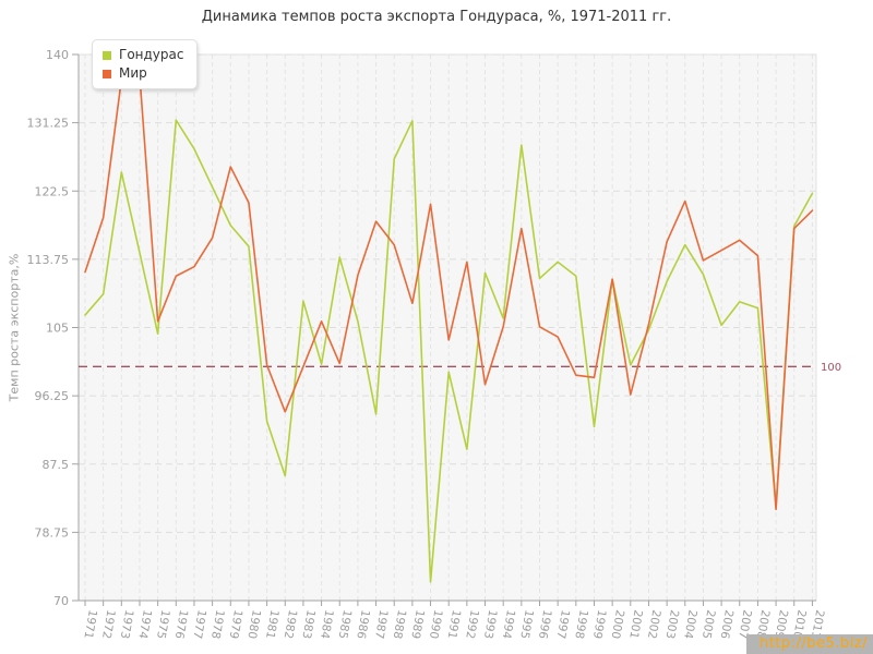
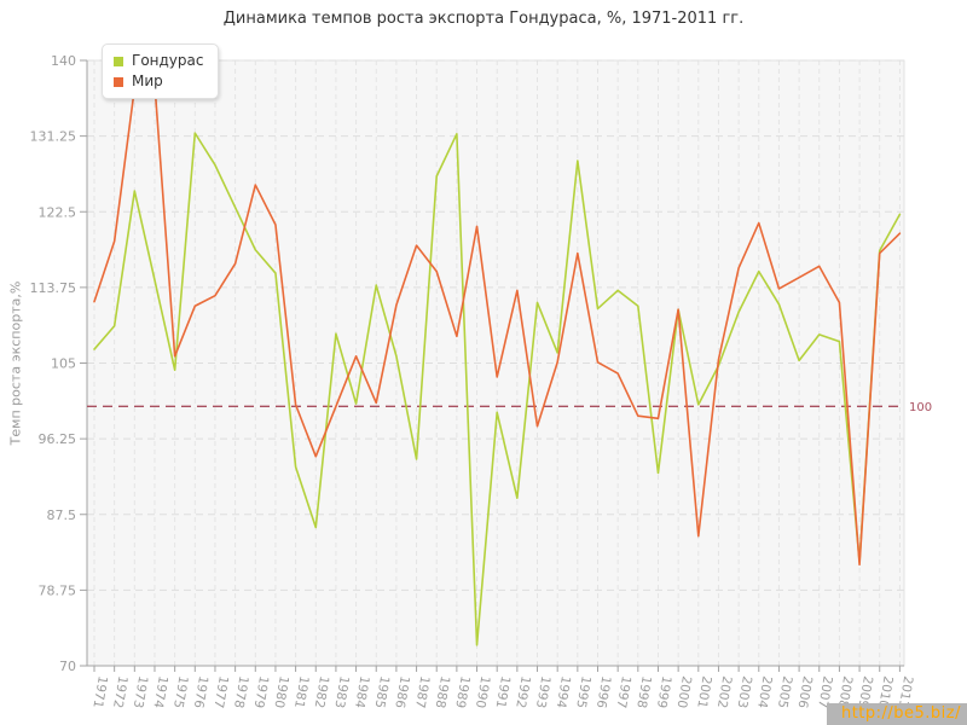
Мир/2001: 96 -> 85
Мир/2008: 114 -> 112
